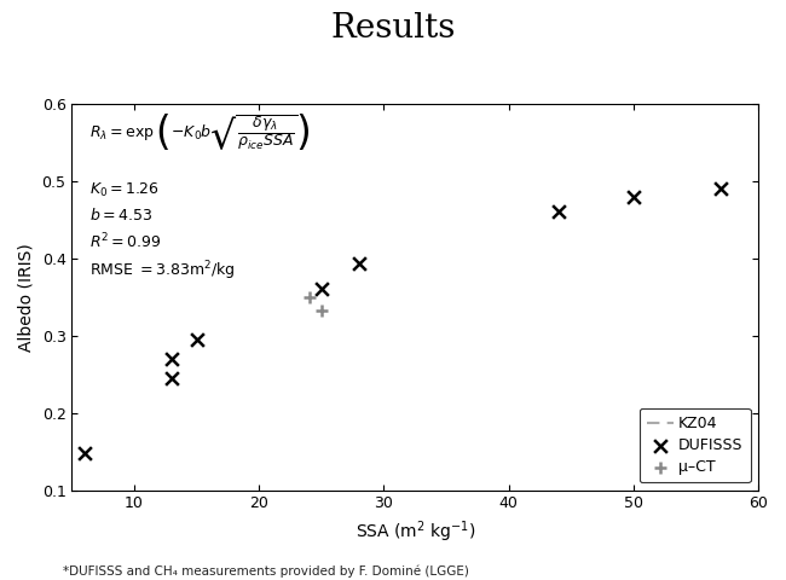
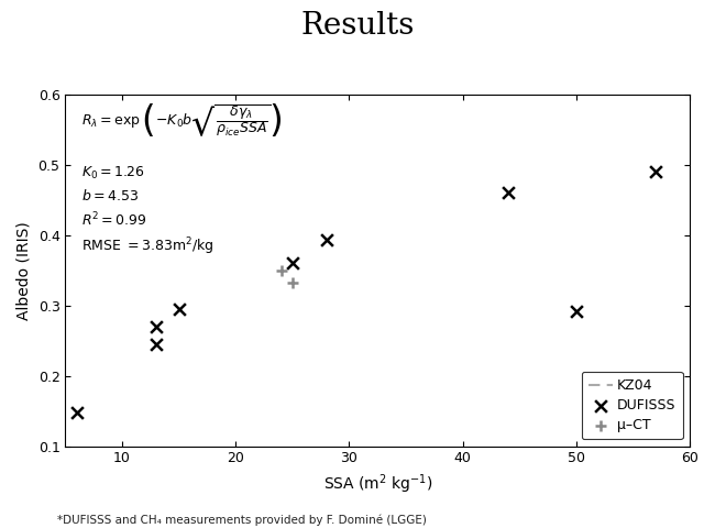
DUFISSS/50: 0.480 -> 0.292
